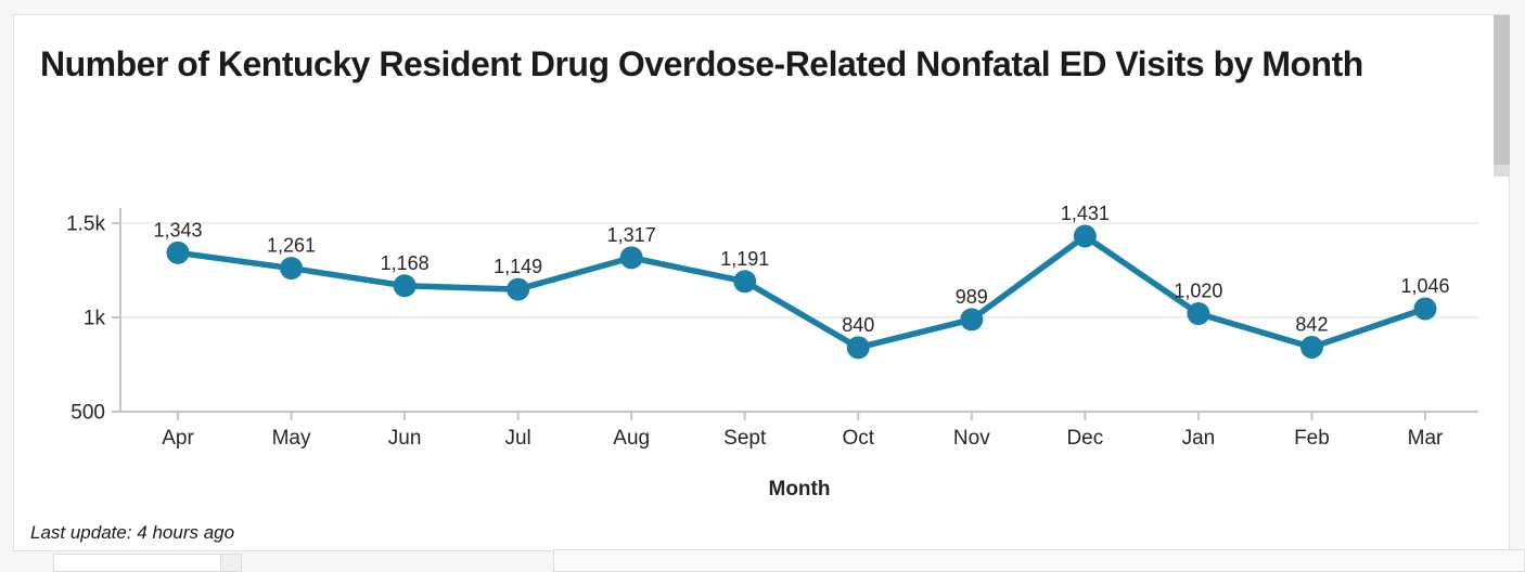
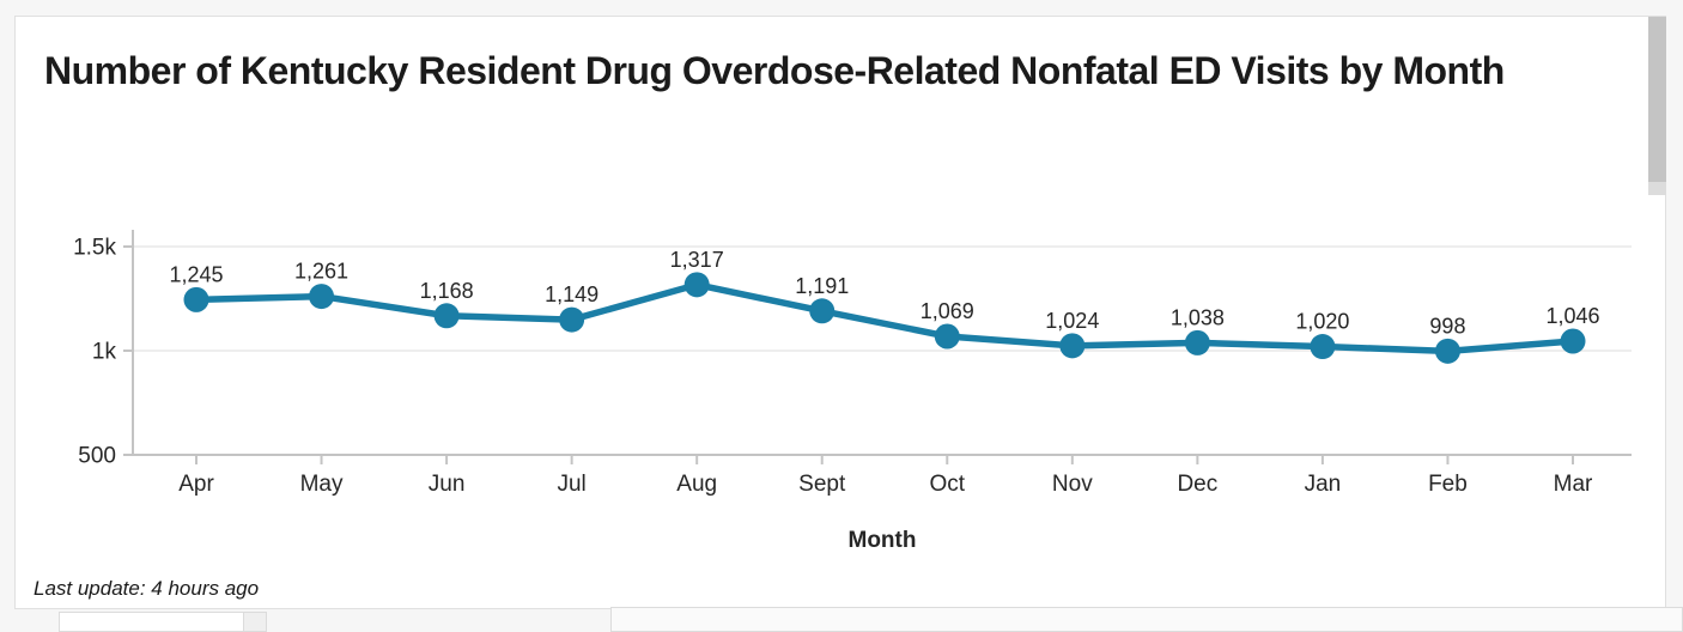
Apr: 1,343 -> 1,245
Oct: 840 -> 1,069
Nov: 989 -> 1,024
Dec: 1,431 -> 1,038
Feb: 842 -> 998
